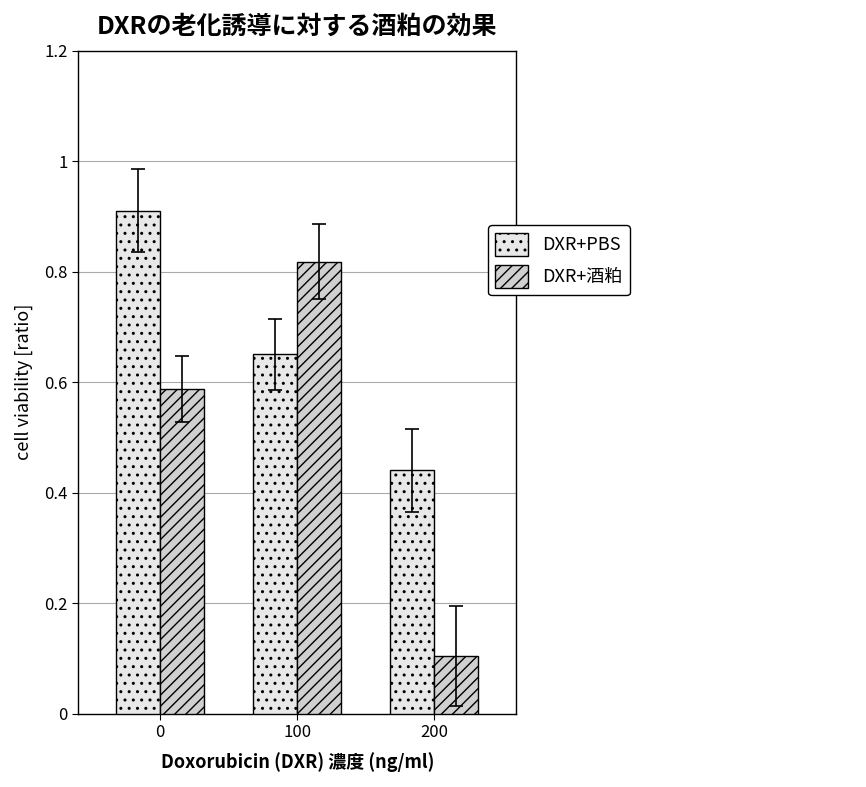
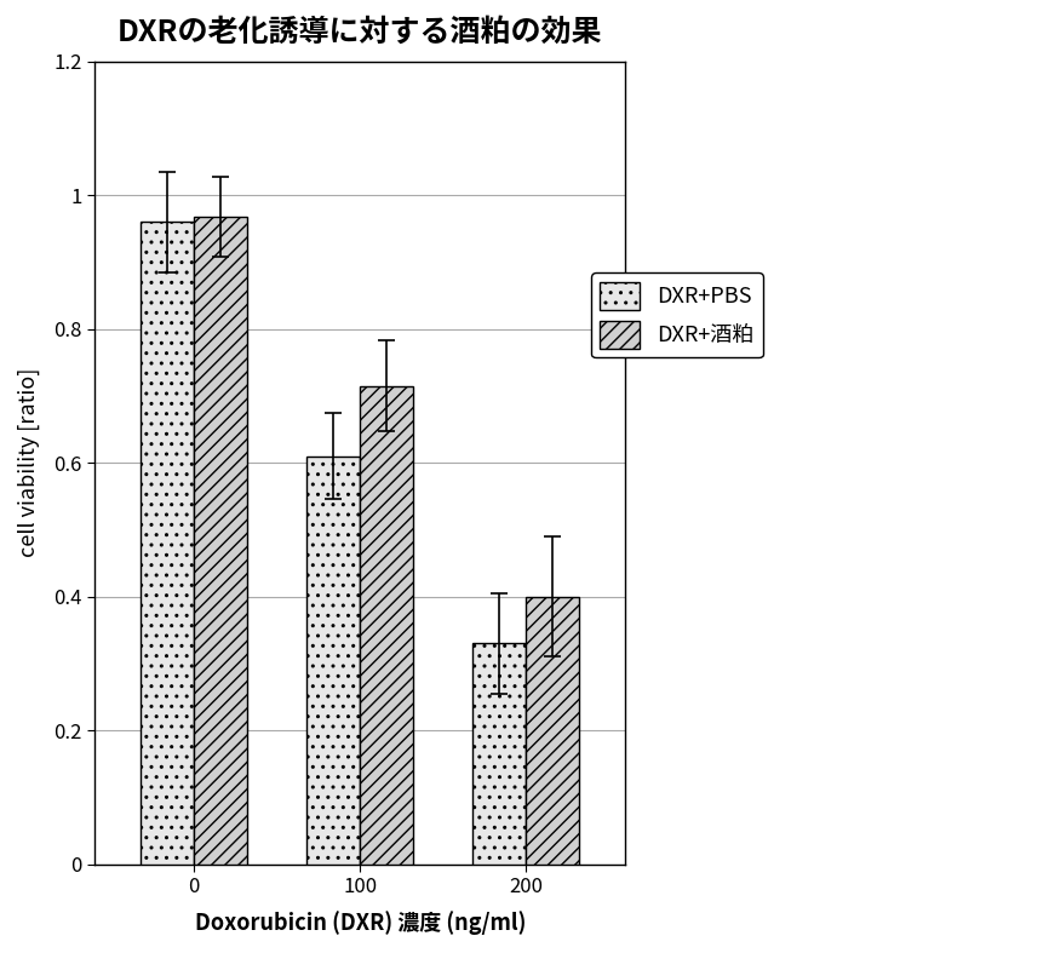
DXR+PBS/0: 0.91 -> 0.96
DXR+酒粕/0: 0.588 -> 0.968
DXR+PBS/100: 0.65 -> 0.61
DXR+酒粕/100: 0.818 -> 0.715
DXR+PBS/200: 0.44 -> 0.33
DXR+酒粕/200: 0.104 -> 0.400
